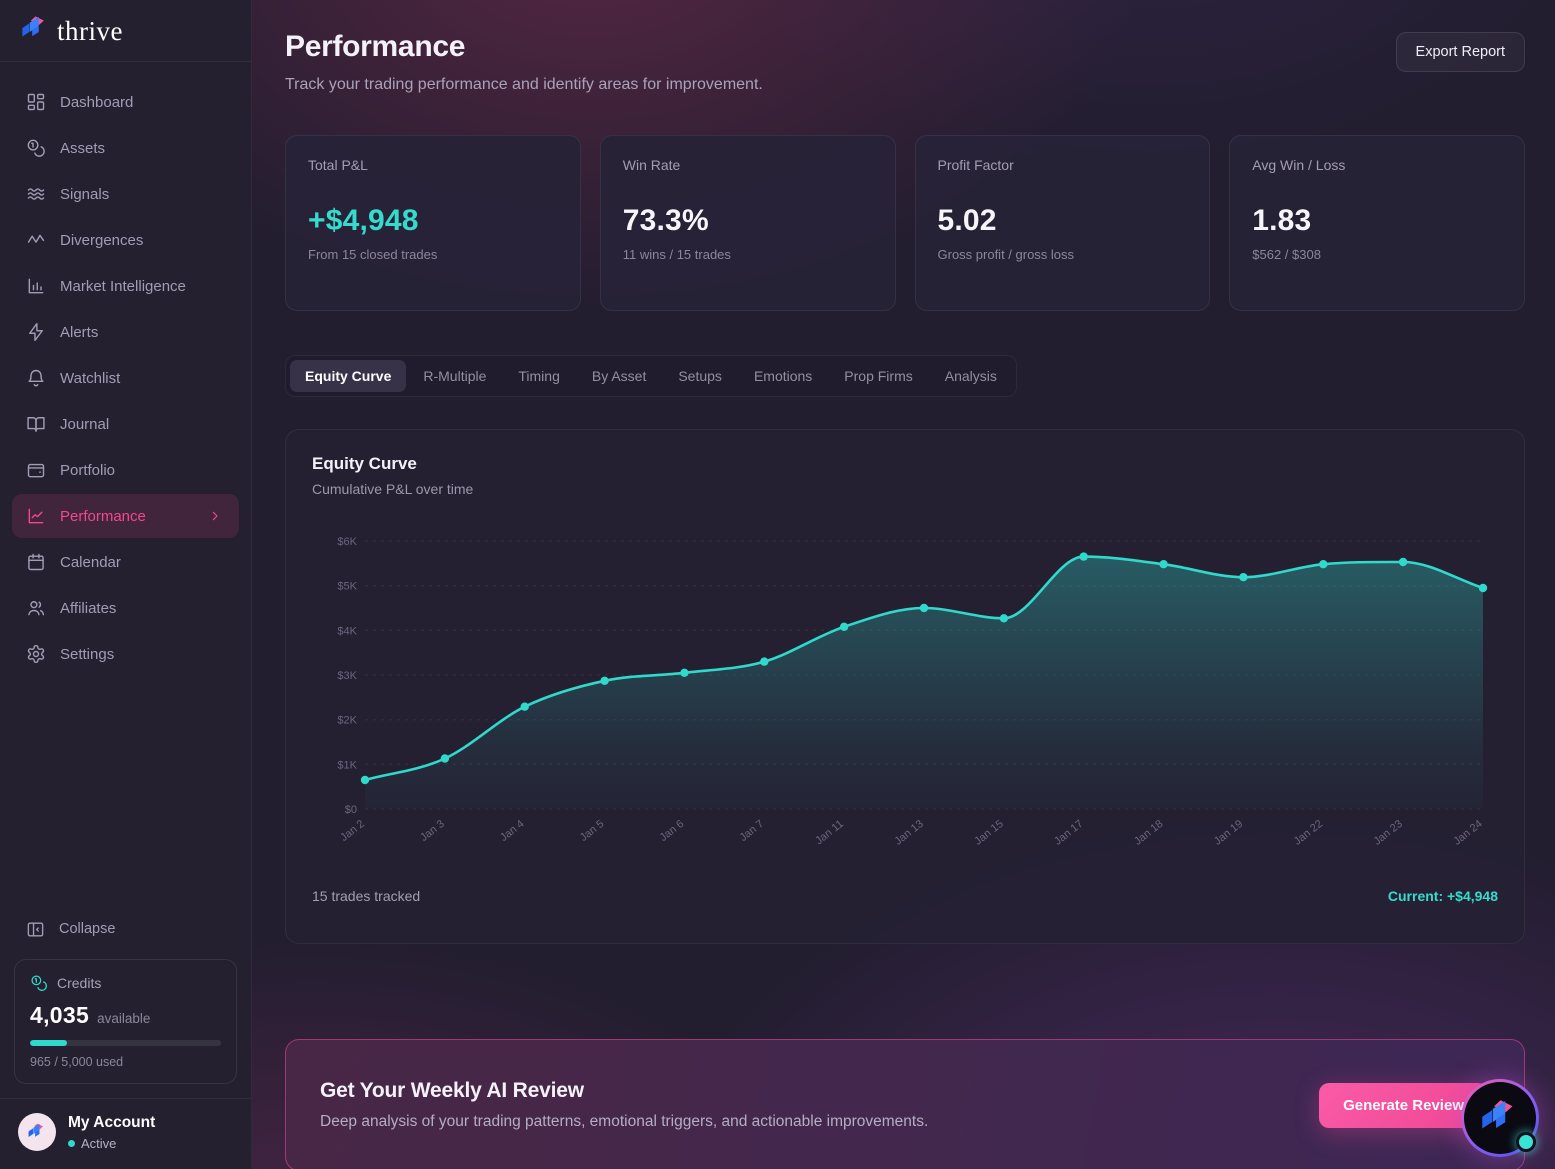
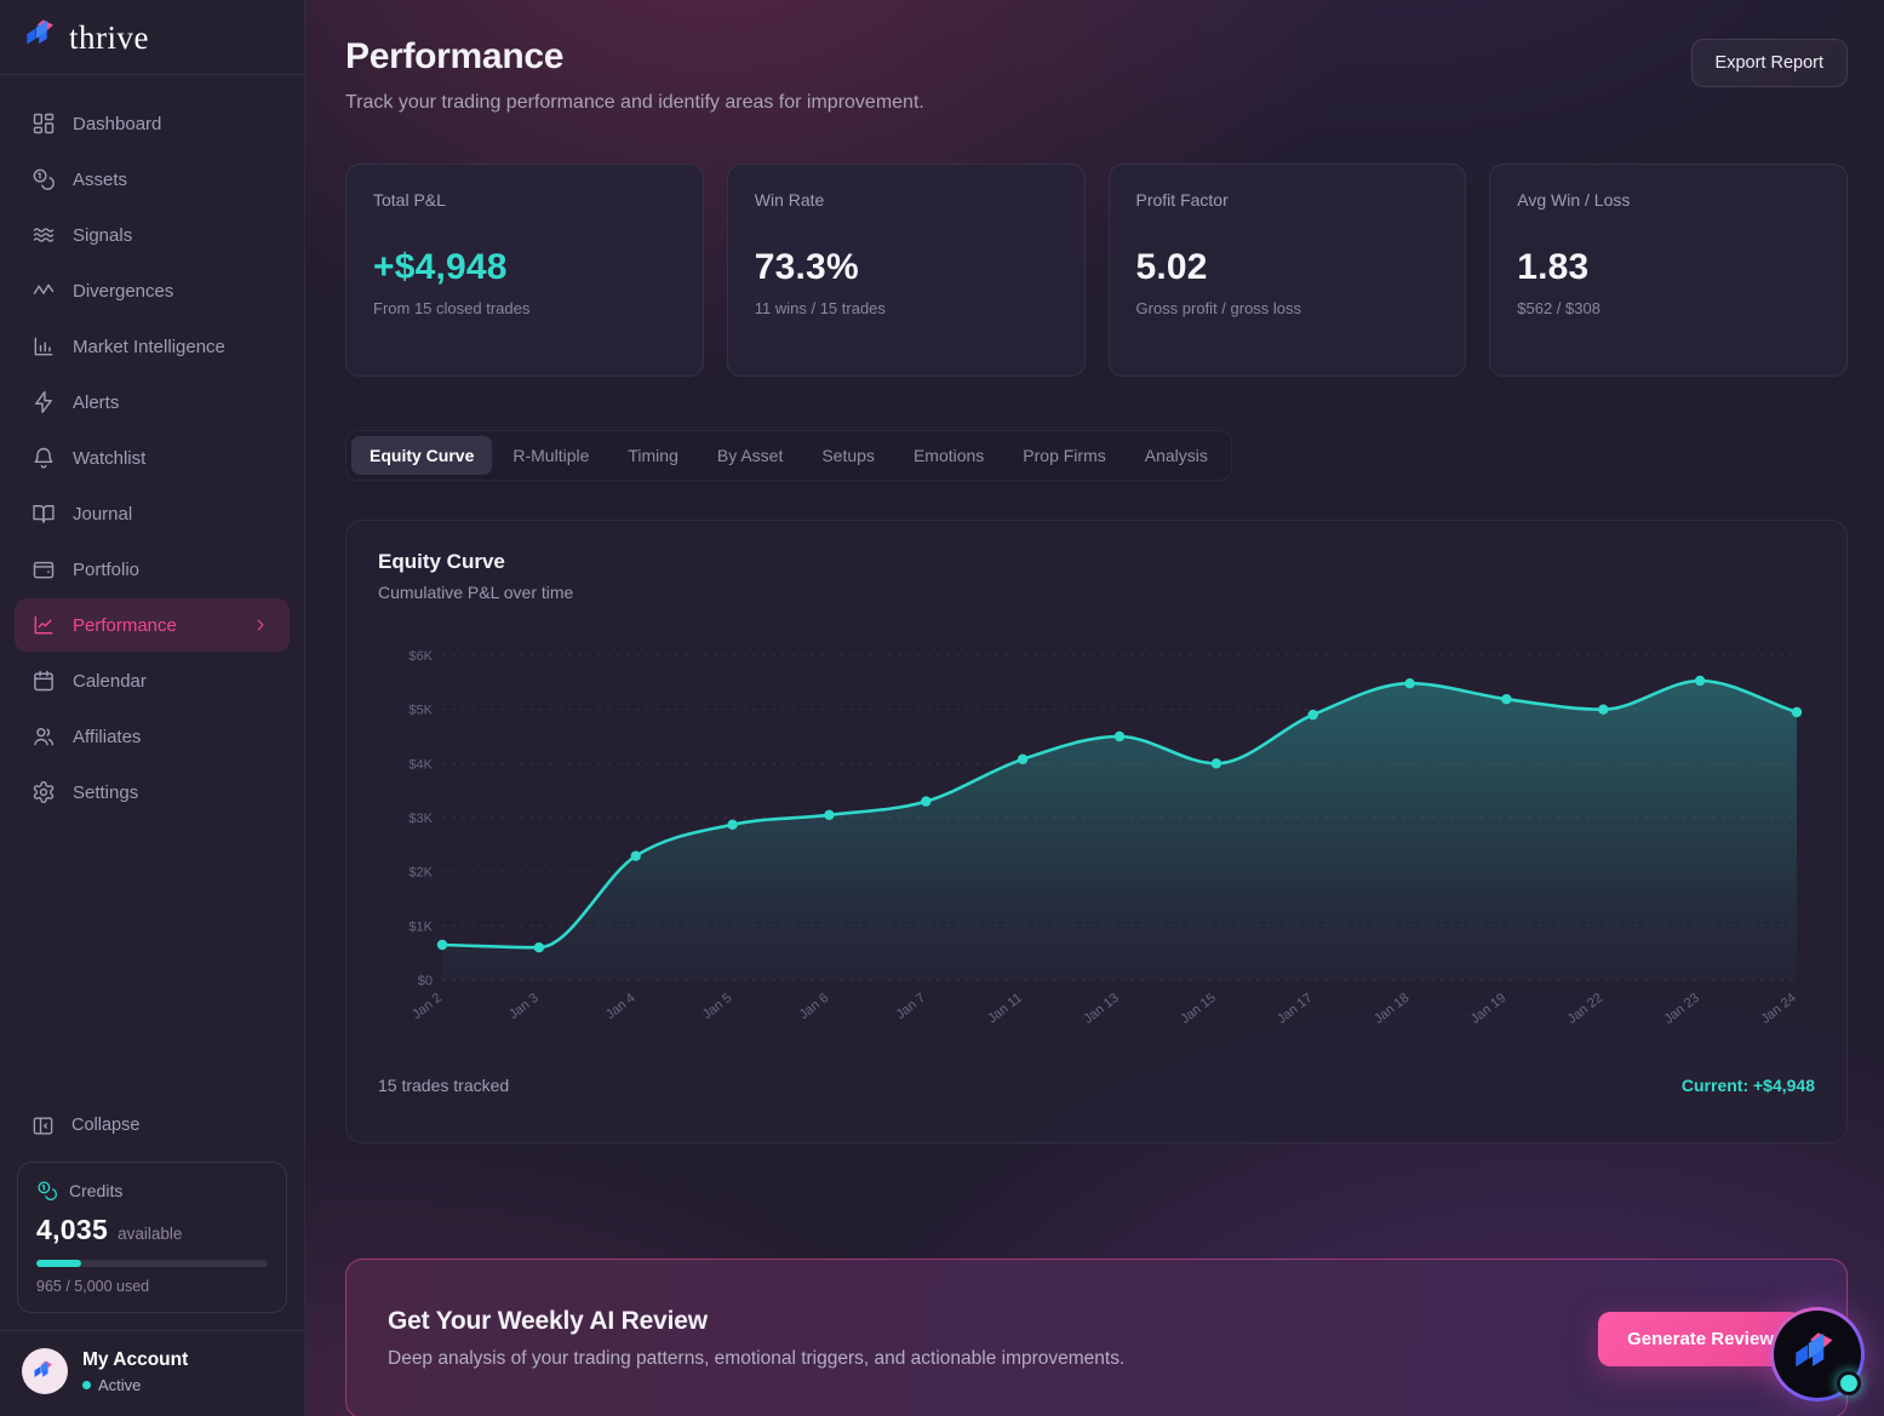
Jan 3: $1.1K -> $0.6K
Jan 15: $4.3K -> $4.0K
Jan 17: $5.6K -> $4.9K
Jan 22: $5.5K -> $5.0K
